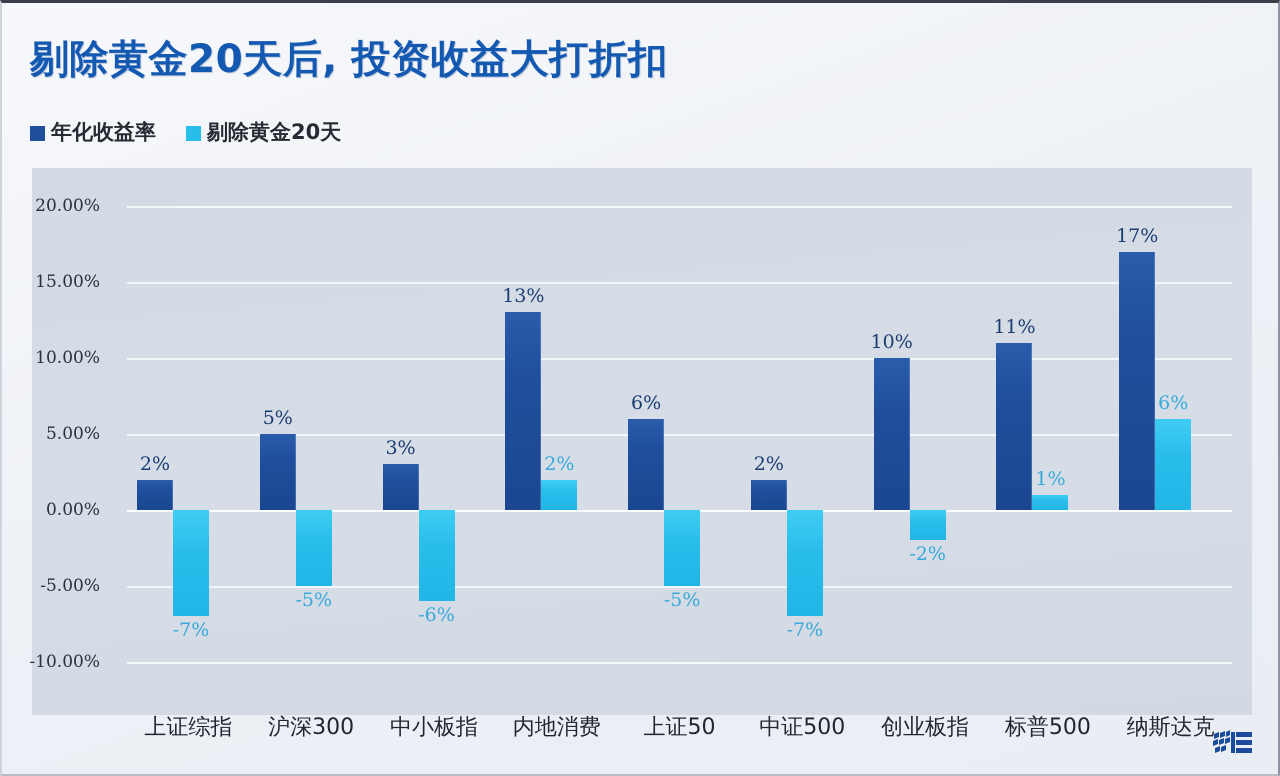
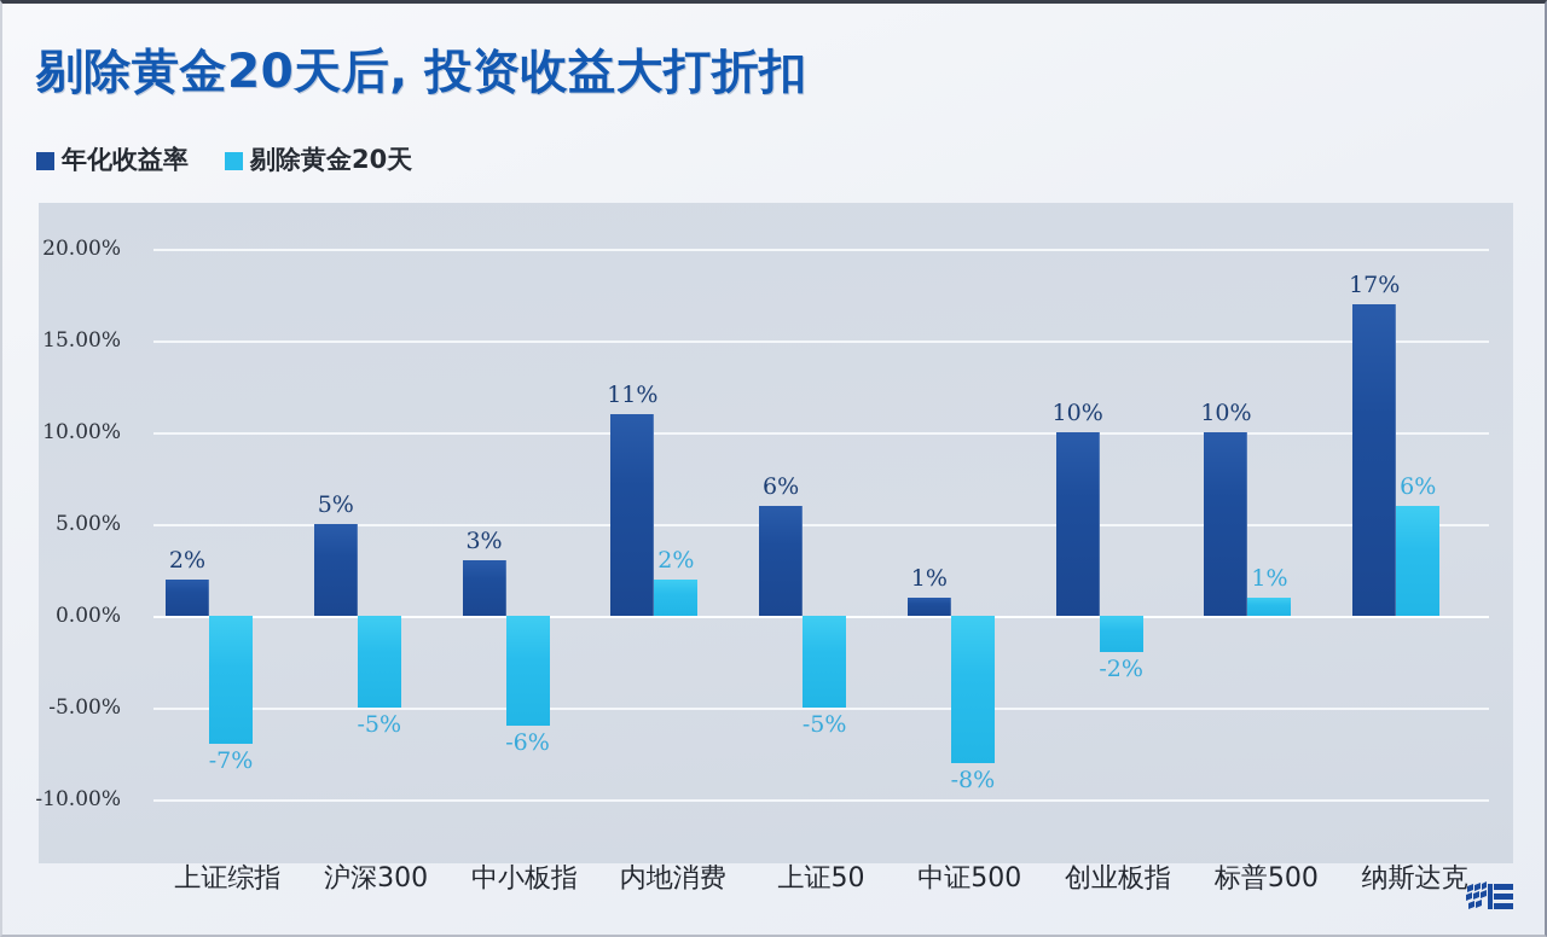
年化收益率/内地消费: 13% -> 11%
年化收益率/中证500: 2% -> 1%
剔除黄金20天/中证500: -7% -> -8%
年化收益率/标普500: 11% -> 10%
